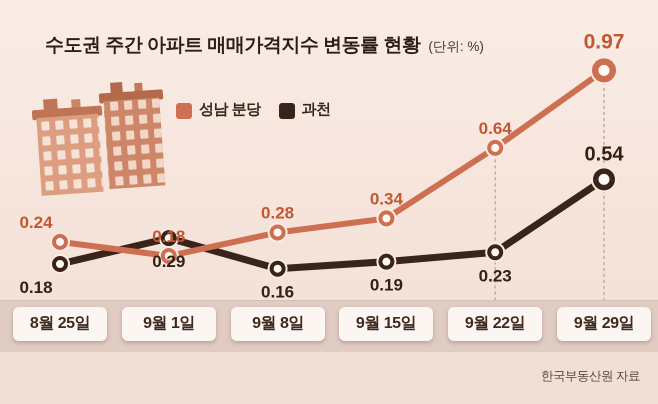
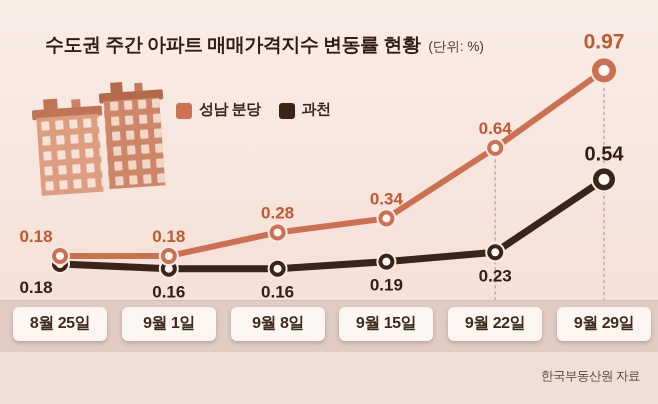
성남 분당/8월 25일: 0.24 -> 0.18
과천/9월 1일: 0.29 -> 0.16
